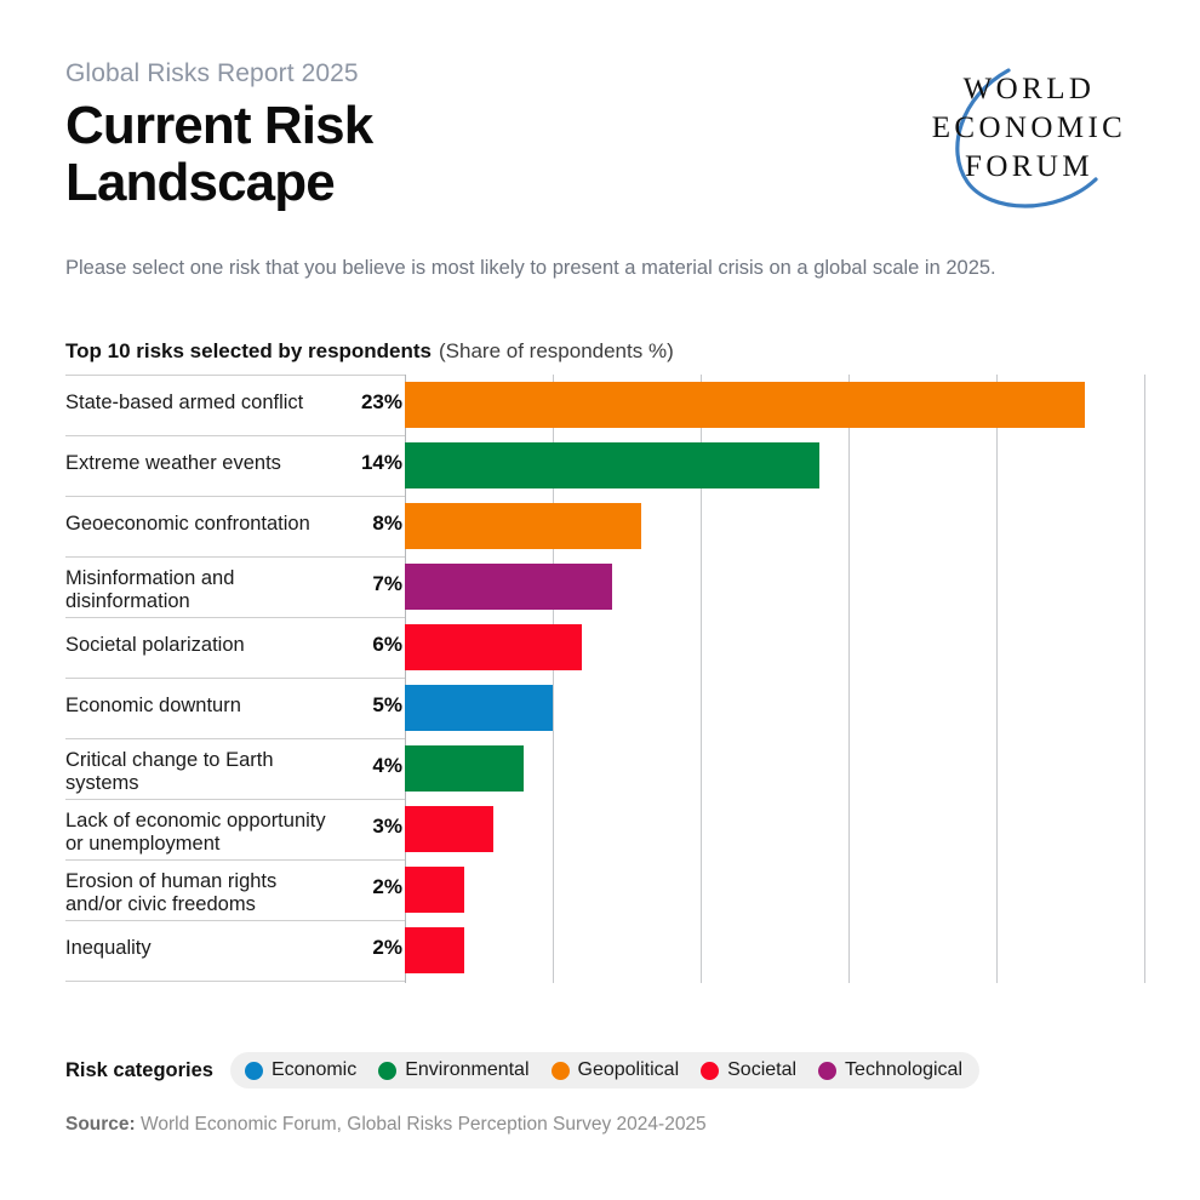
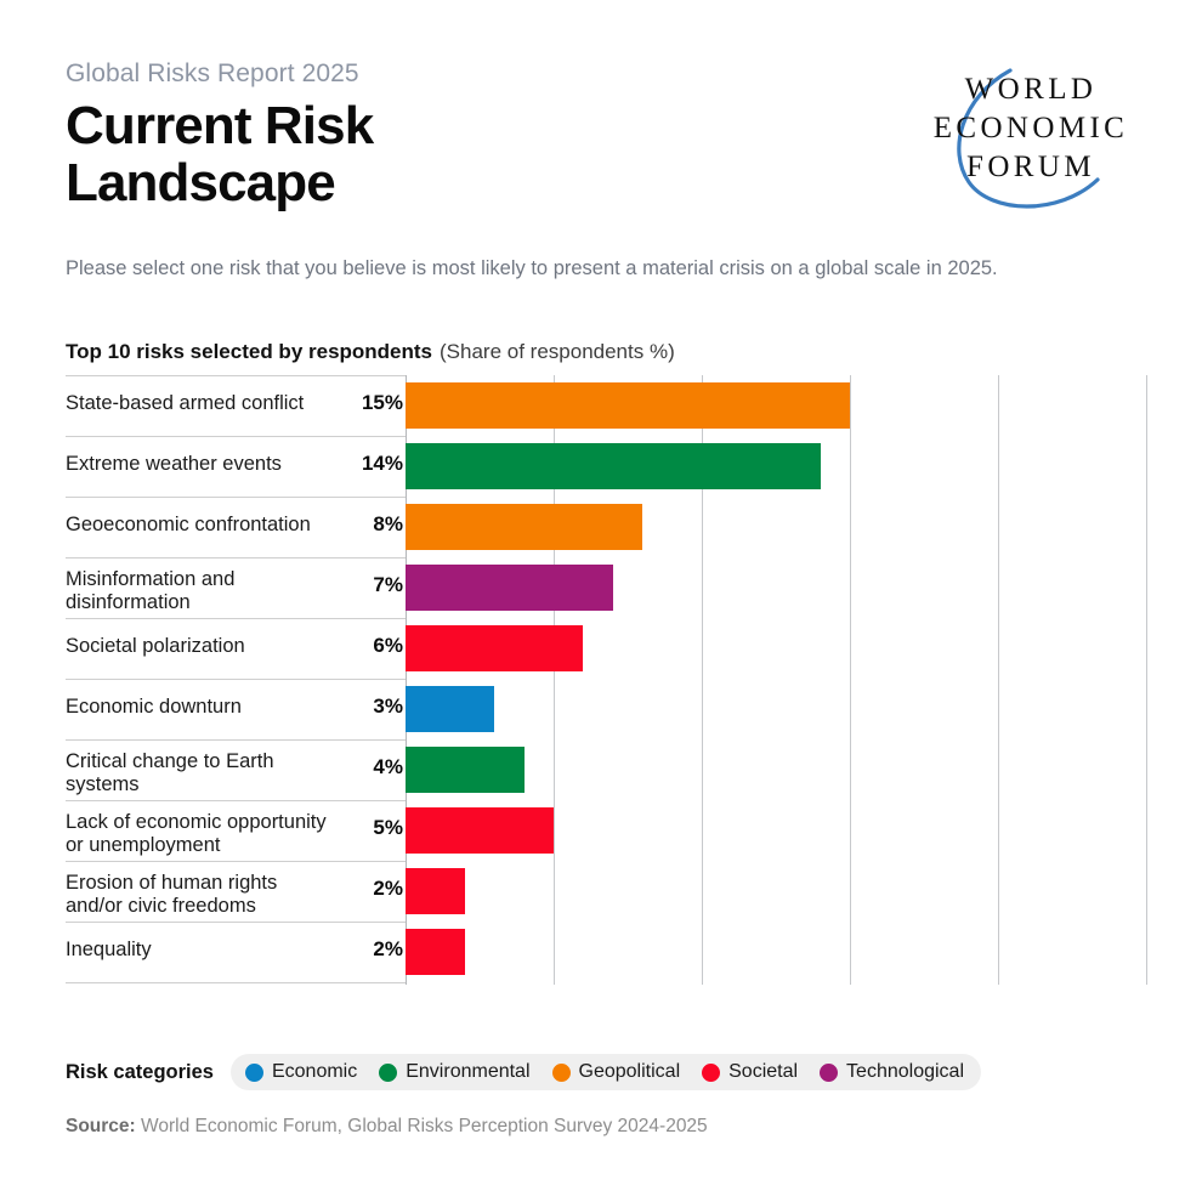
State-based armed conflict: 23% -> 15%
Economic downturn: 5% -> 3%
Lack of economic opportunity or unemployment: 3% -> 5%
